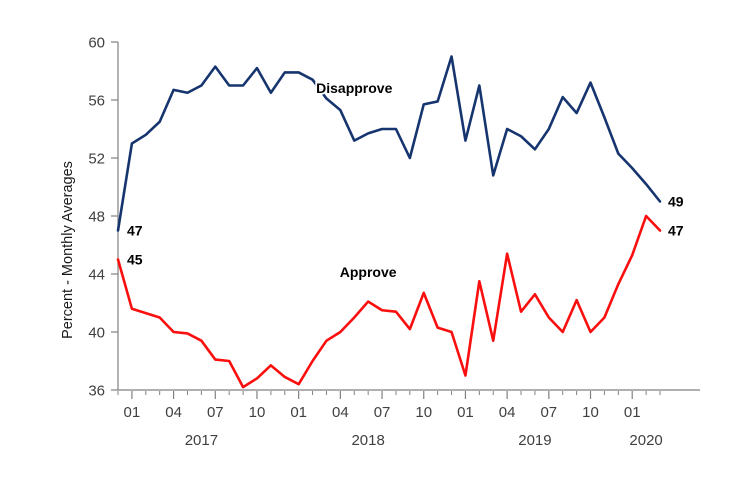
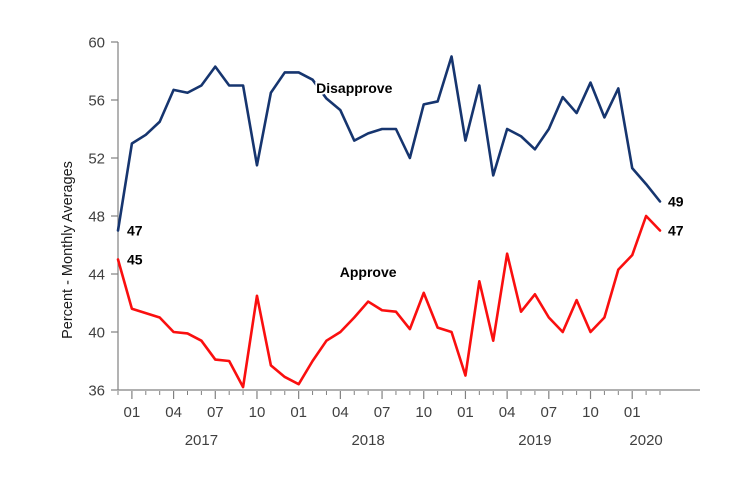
Disapprove/10: 58.2 -> 51.5
Approve/10: 36.8 -> 42.5
Disapprove/36: 52.3 -> 56.8
Approve/36: 43.3 -> 44.3
